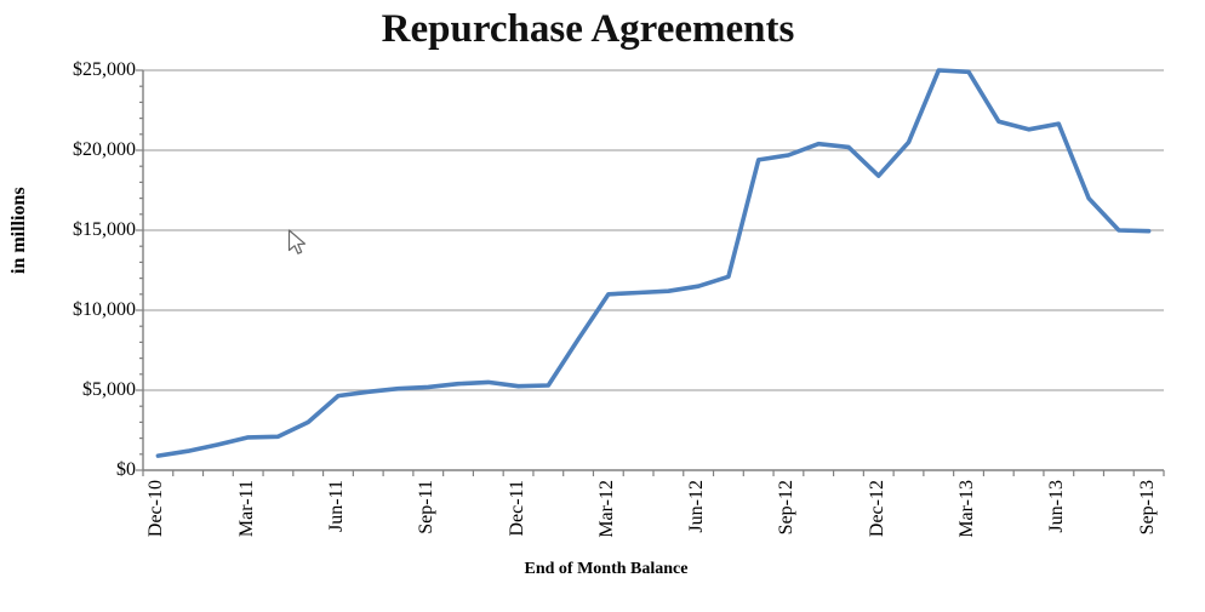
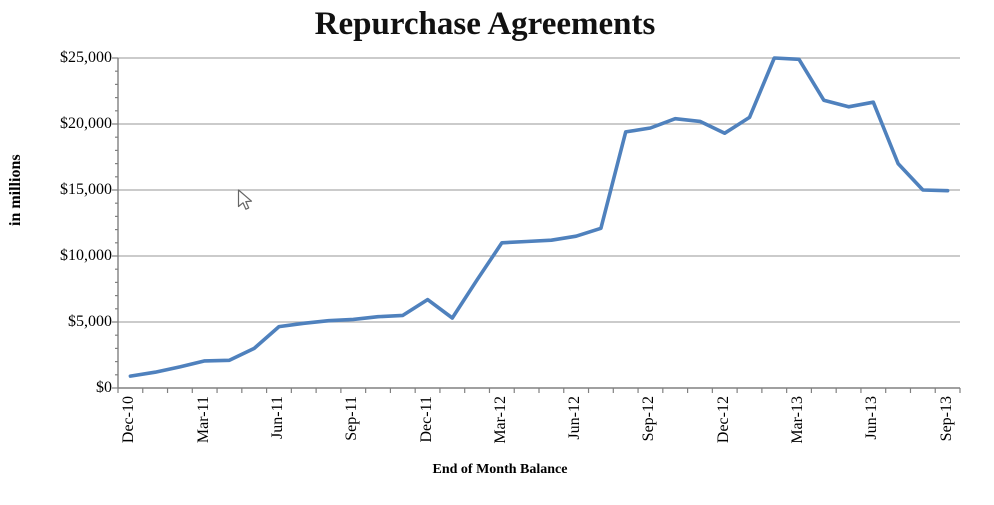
Dec-11: $5200 -> $6700
Dec-12: $18400 -> $19300
